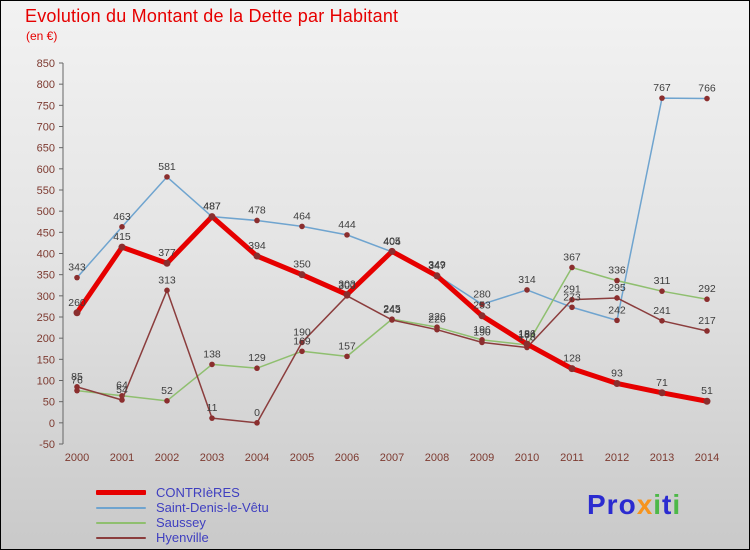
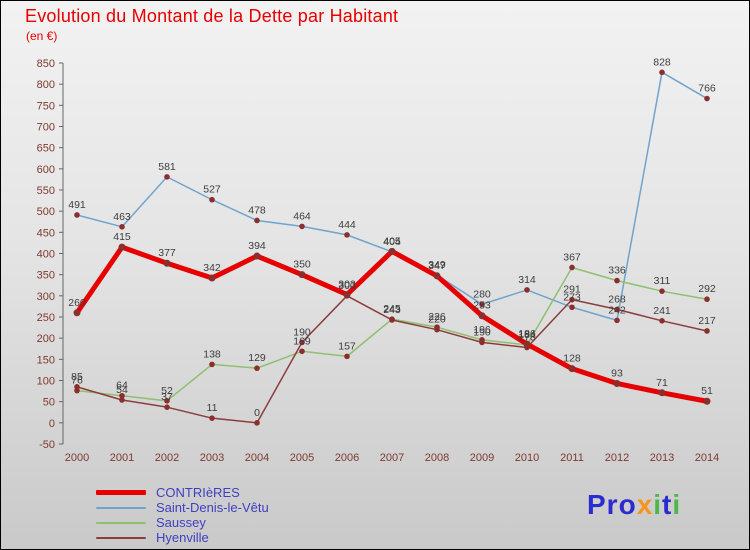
Saint-Denis-le-Vêtu/2000: 343 -> 491
Hyenville/2002: 313 -> 37
CONTRIèRES/2003: 487 -> 342
Saint-Denis-le-Vêtu/2003: 487 -> 527
Hyenville/2012: 295 -> 268
Saint-Denis-le-Vêtu/2013: 767 -> 828
